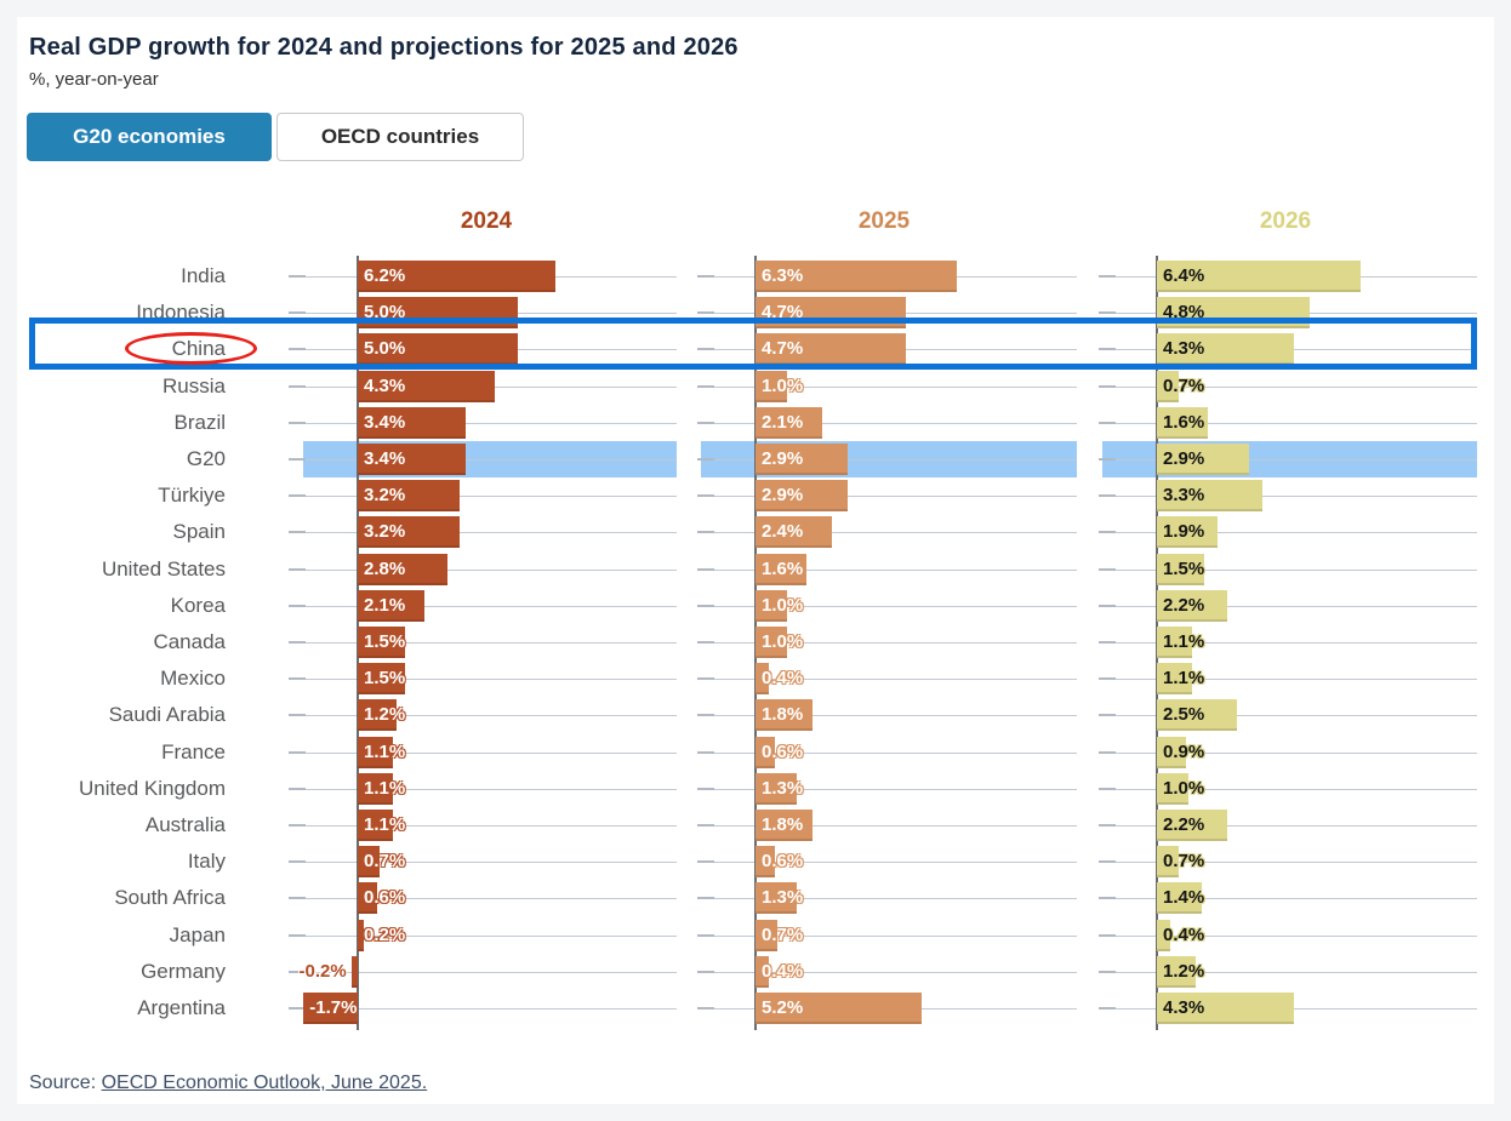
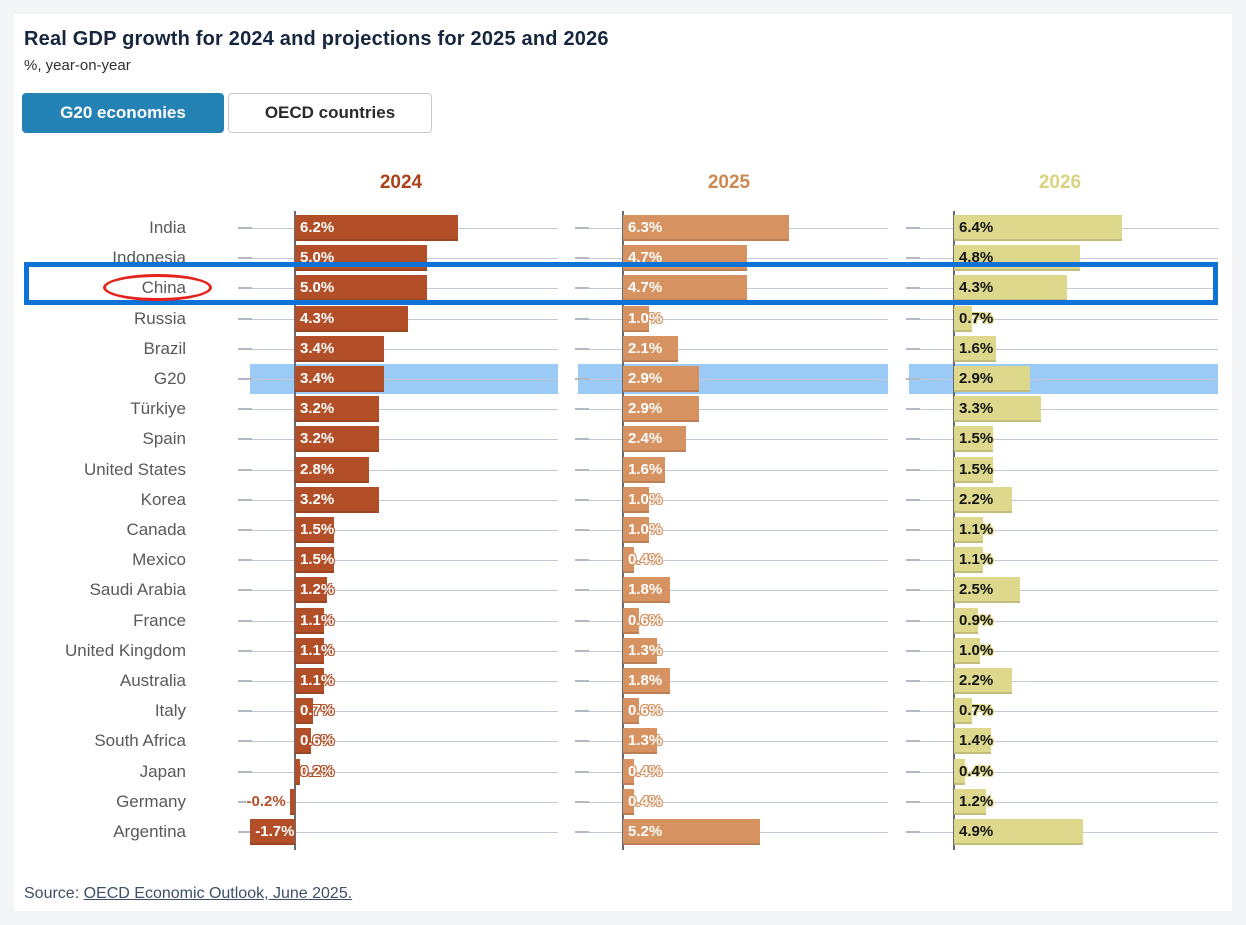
2026/Spain: 1.9% -> 1.5%
2024/Korea: 2.1% -> 3.2%
2025/Japan: 0.7% -> 0.4%
2026/Argentina: 4.3% -> 4.9%
